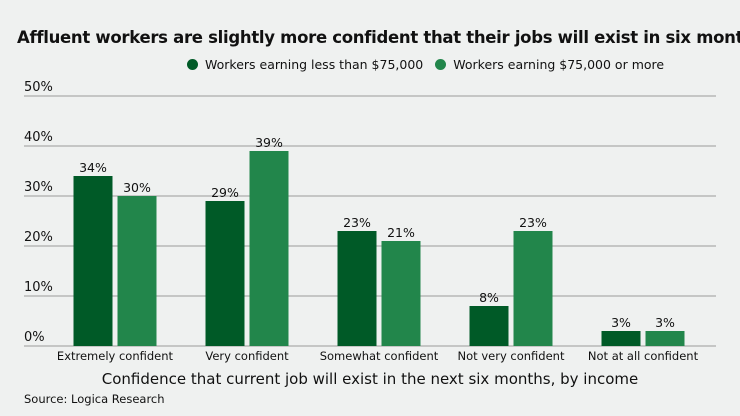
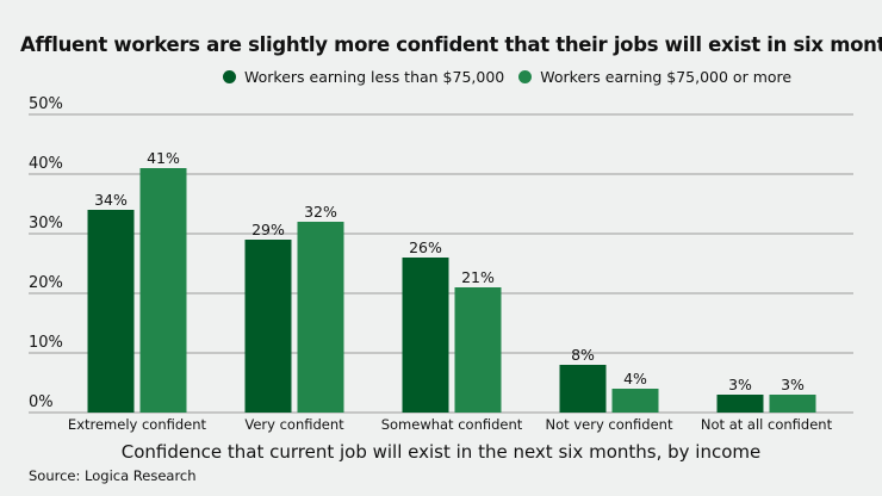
Workers earning $75,000 or more/Extremely confident: 30% -> 41%
Workers earning $75,000 or more/Very confident: 39% -> 32%
Workers earning less than $75,000/Somewhat confident: 23% -> 26%
Workers earning $75,000 or more/Not very confident: 23% -> 4%
